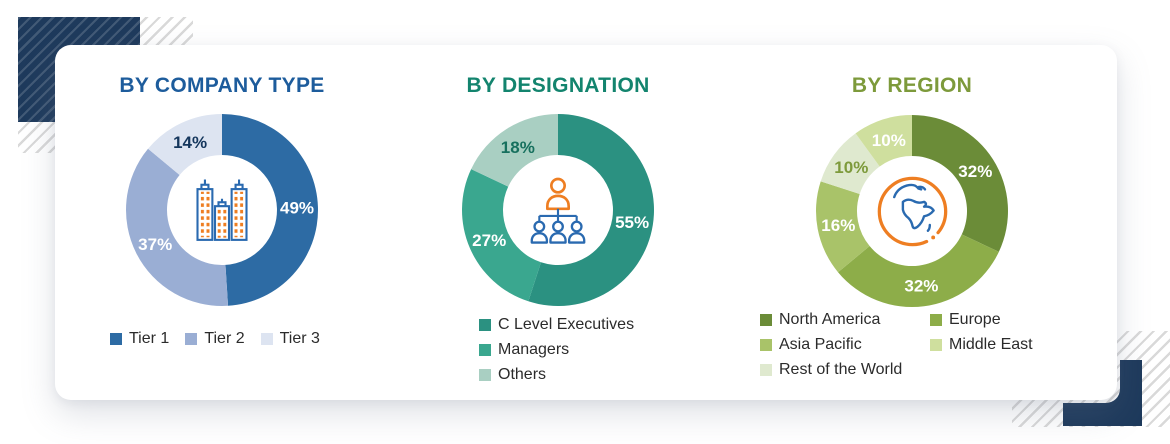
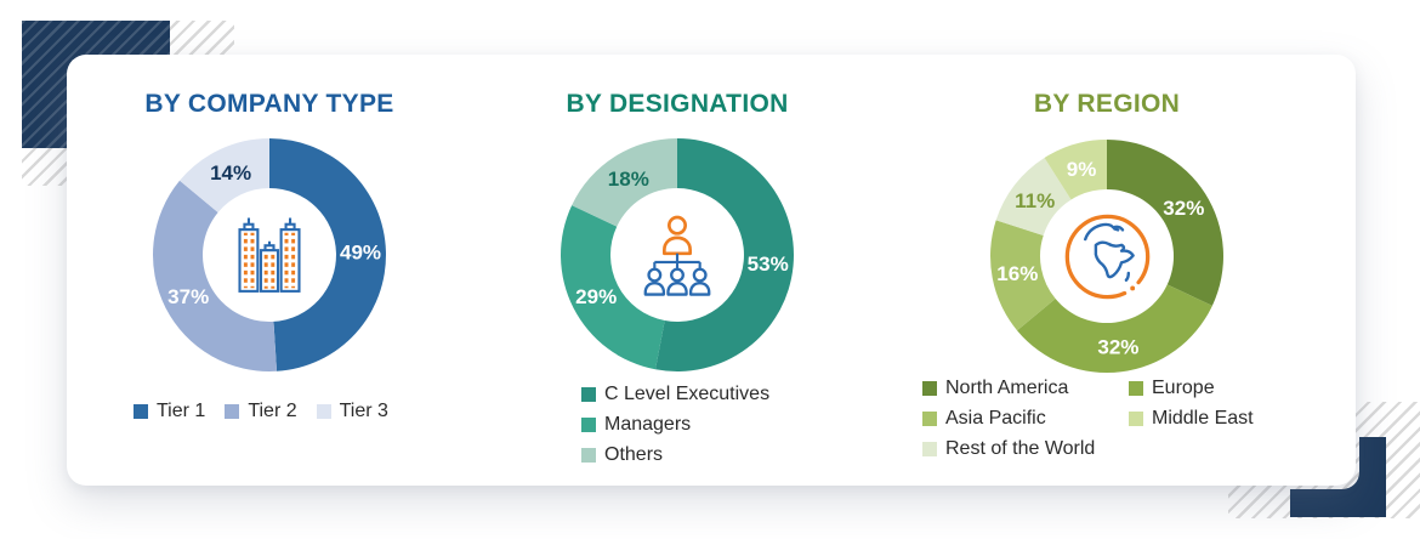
BY DESIGNATION/C Level Executives: 55% -> 53%
BY DESIGNATION/Managers: 27% -> 29%
BY REGION/Rest of the World: 10% -> 11%
BY REGION/Middle East: 10% -> 9%
